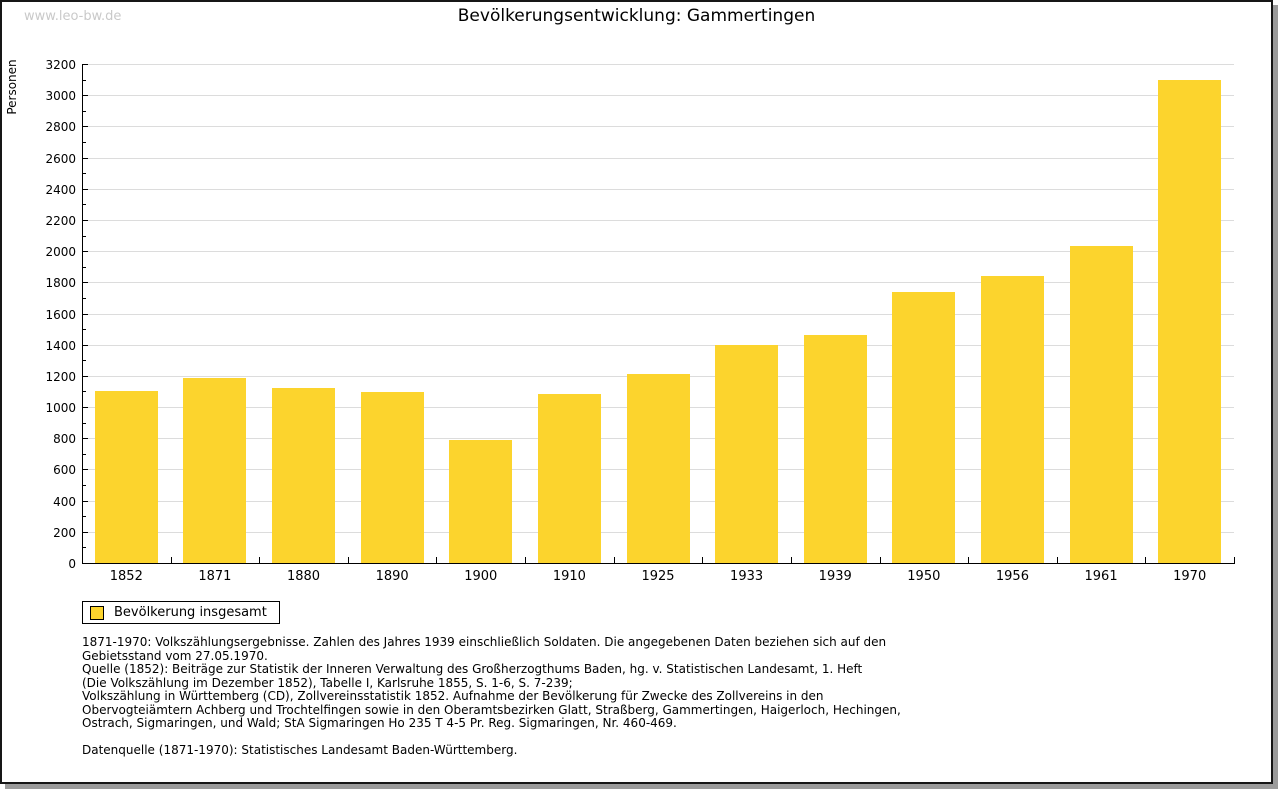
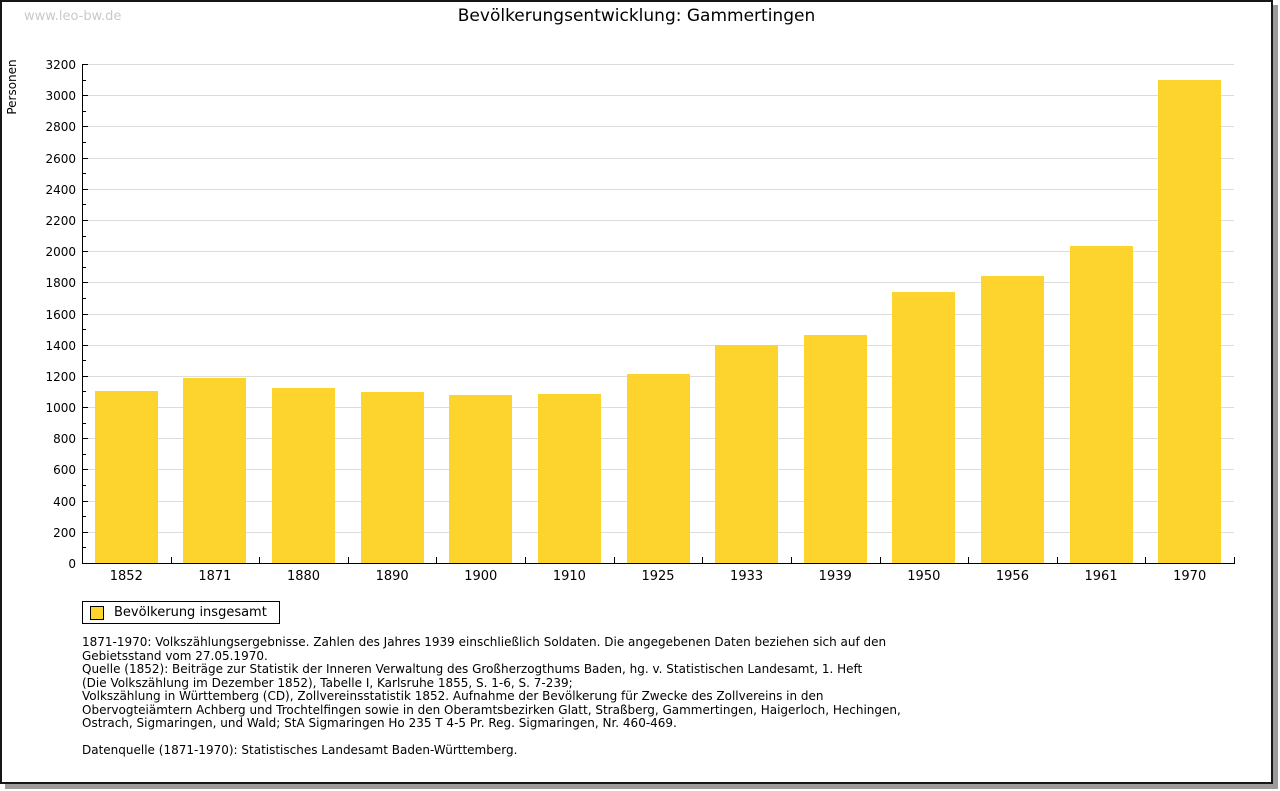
1900: 790 -> 1080
